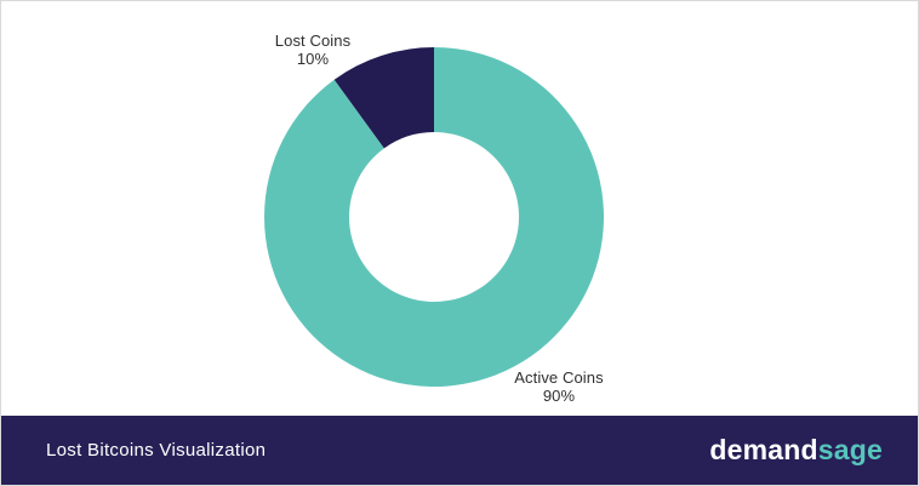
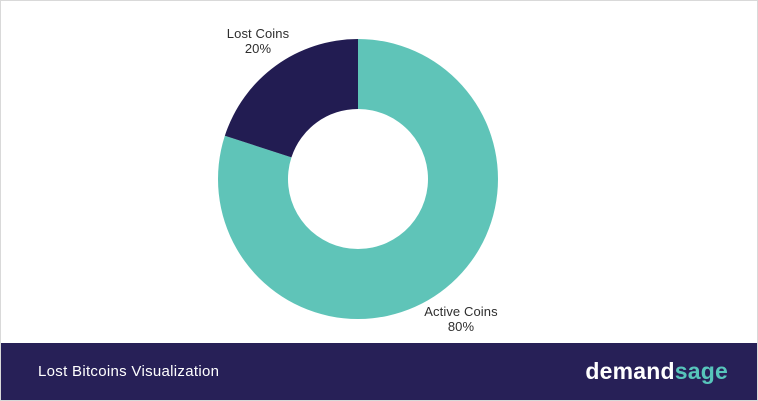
Active Coins: 90% -> 80%
Lost Coins: 10% -> 20%
